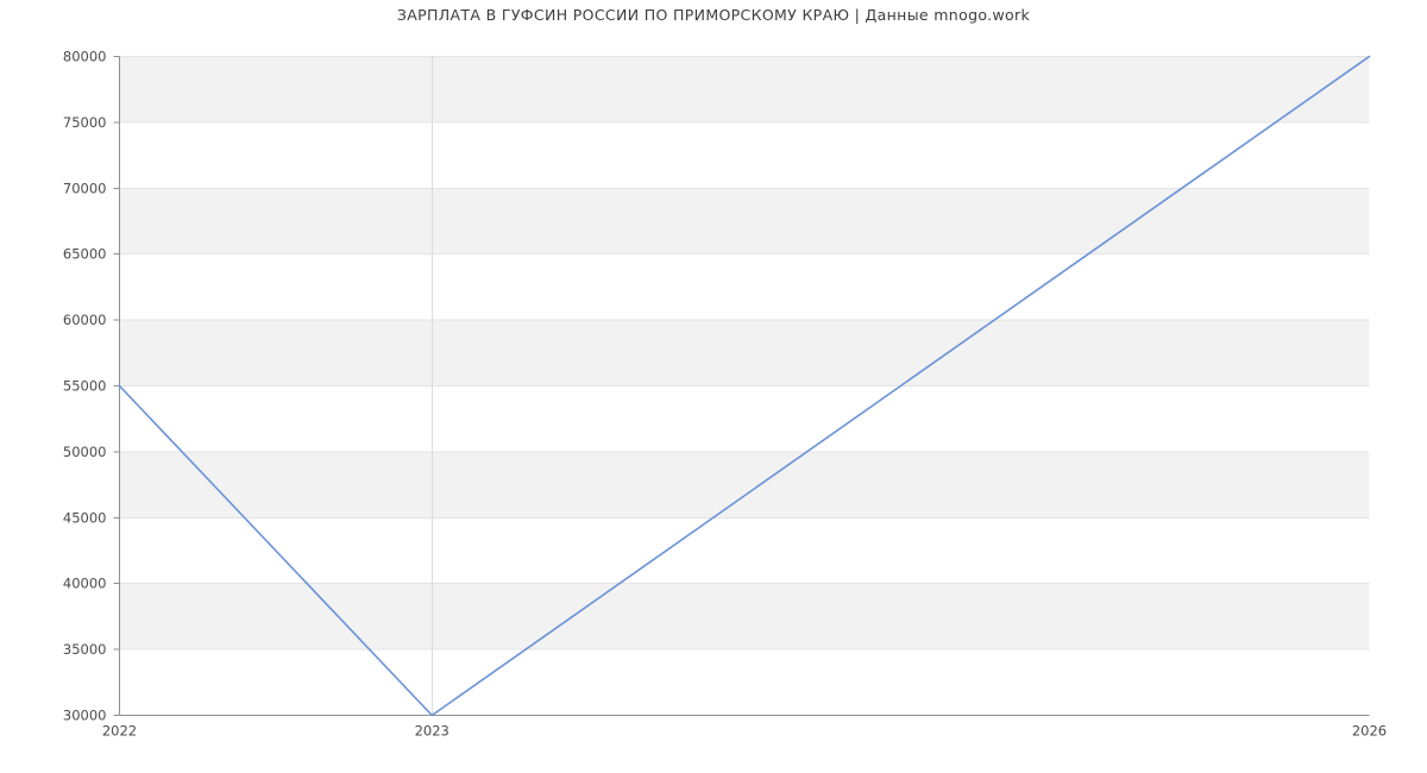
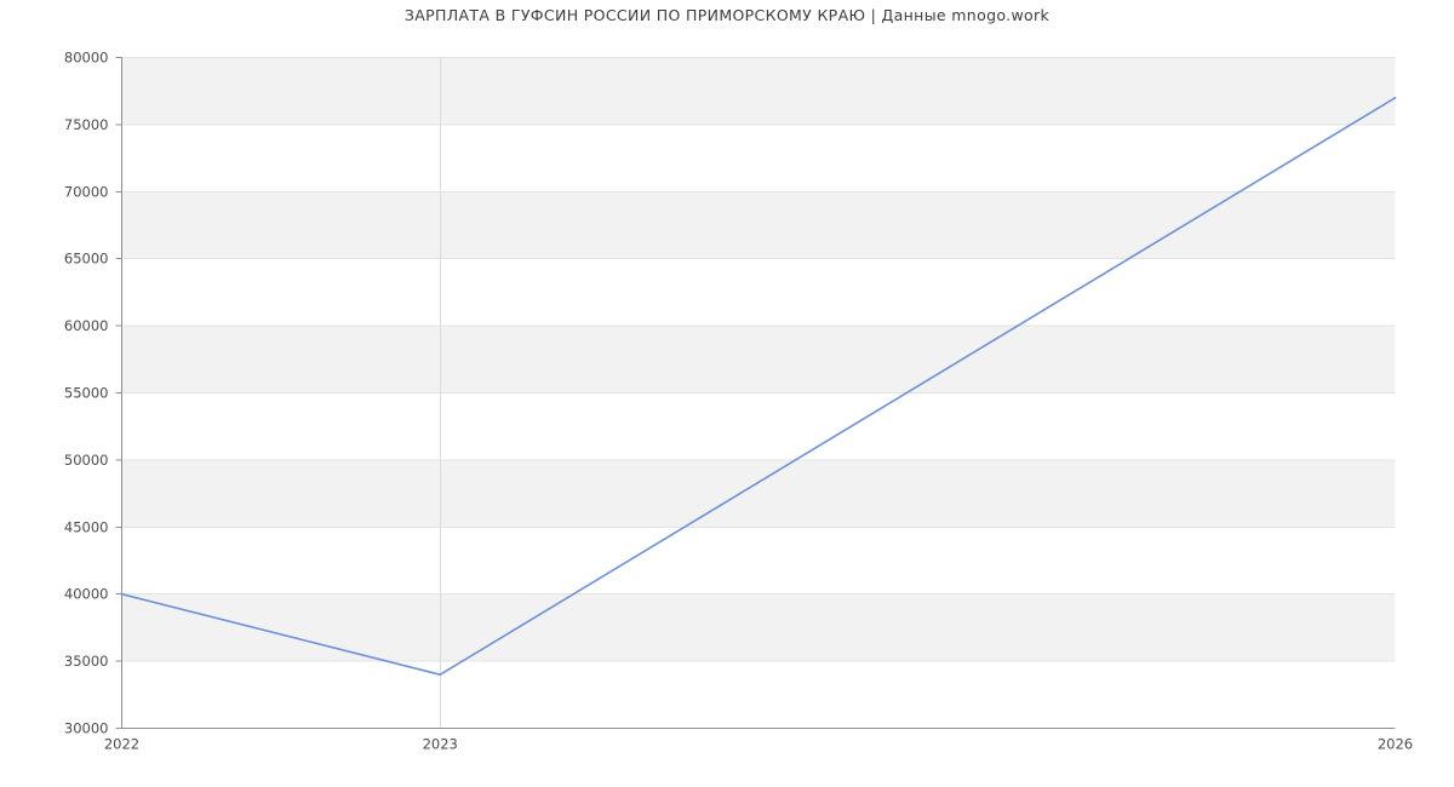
2022: 55000 -> 40000
2023: 30000 -> 34000
2026: 80000 -> 77000
